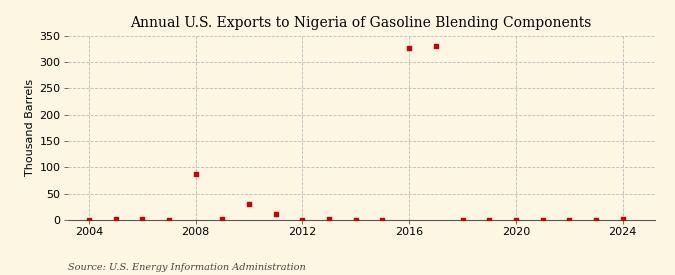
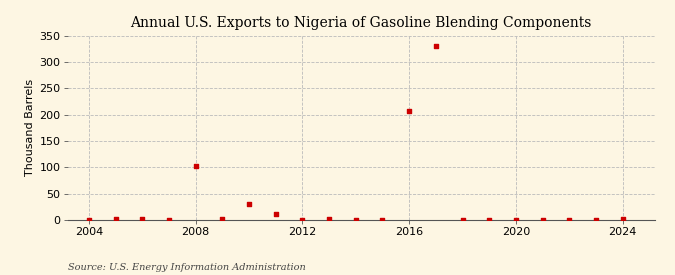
2008: 88 -> 102
2016: 326 -> 208
